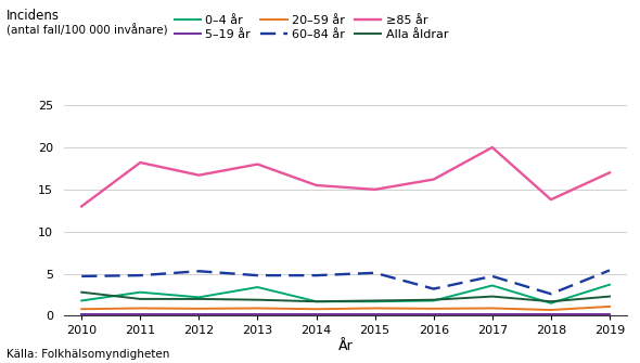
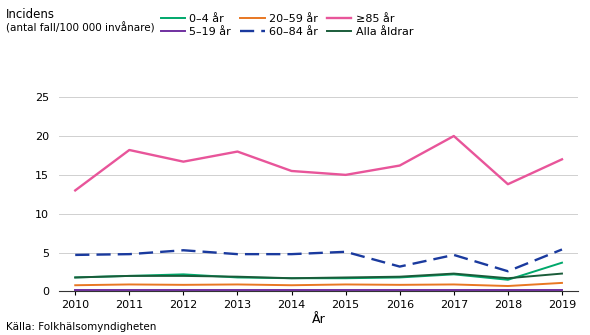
Alla åldrar/2010: 2.8 -> 1.8
0–4 år/2011: 2.8 -> 2.0
0–4 år/2013: 3.4 -> 1.8
0–4 år/2017: 3.6 -> 2.2
